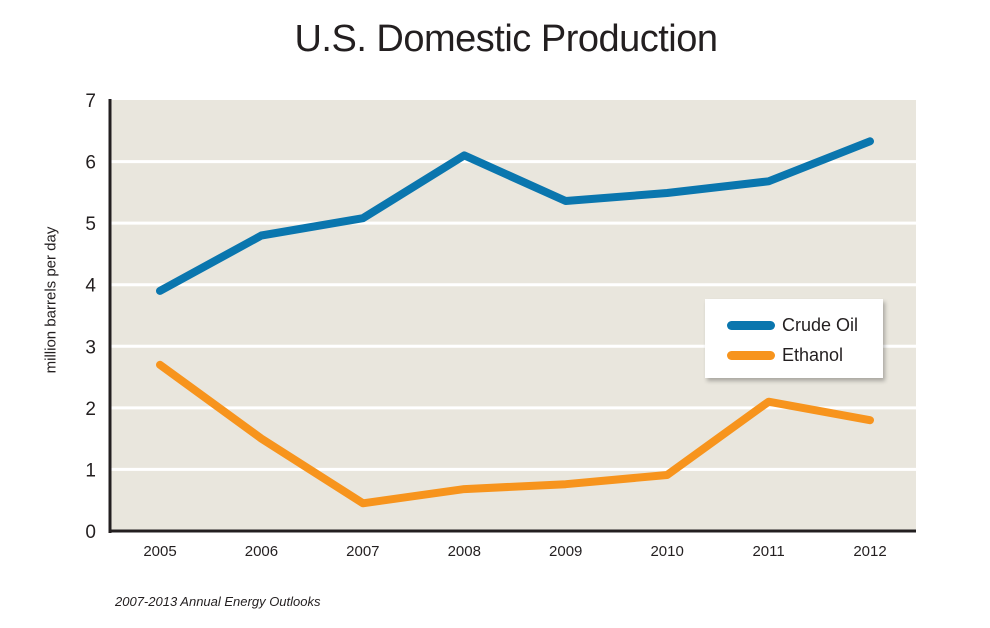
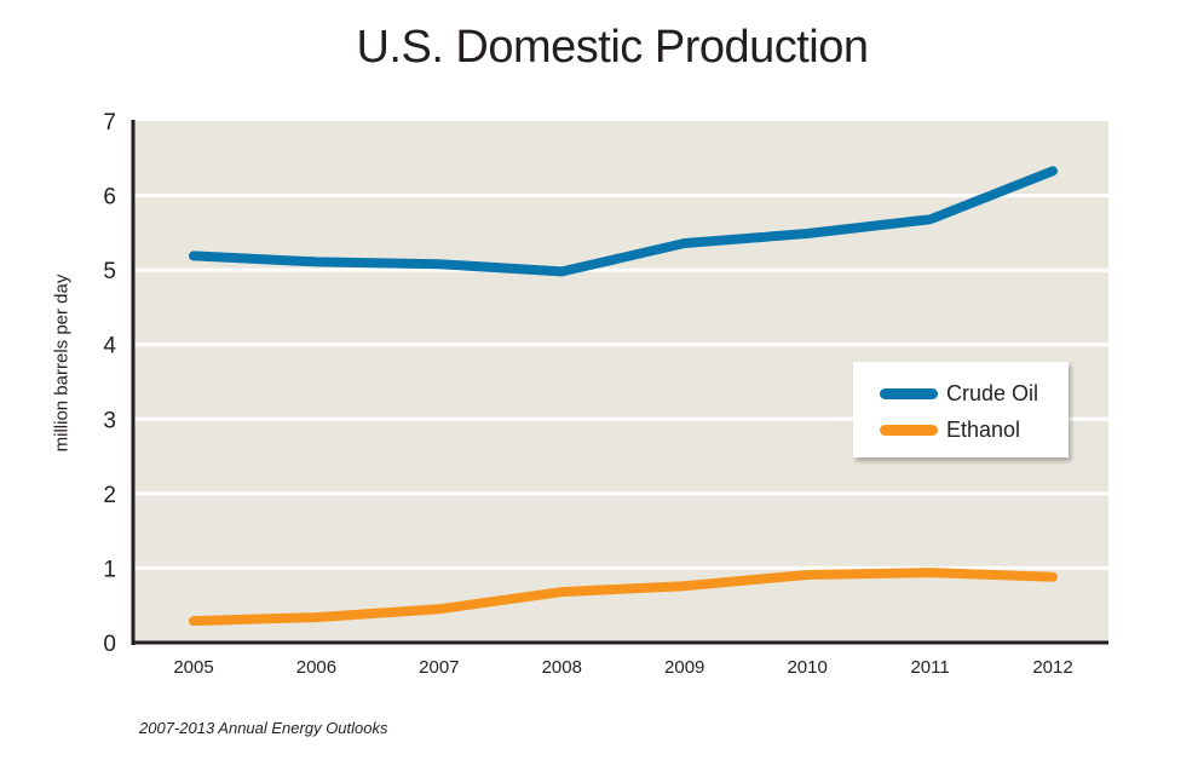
Crude Oil/2005: 3.9 -> 5.2
Ethanol/2005: 2.7 -> 0.3
Crude Oil/2006: 4.8 -> 5.1
Ethanol/2006: 1.5 -> 0.3
Crude Oil/2008: 6.1 -> 5.0
Ethanol/2011: 2.1 -> 0.9
Ethanol/2012: 1.8 -> 0.9
